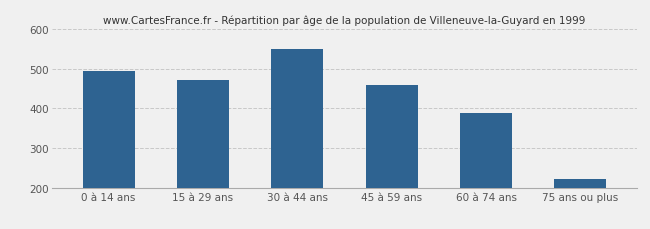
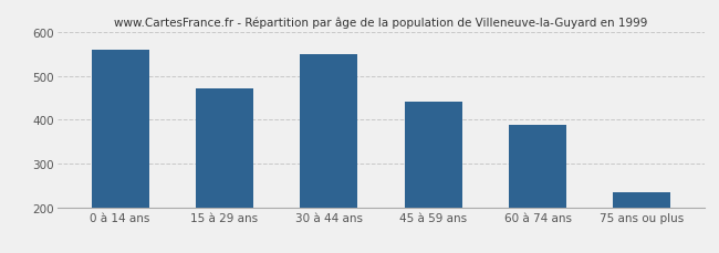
0 à 14 ans: 495 -> 560
45 à 59 ans: 458 -> 440
75 ans ou plus: 221 -> 235
